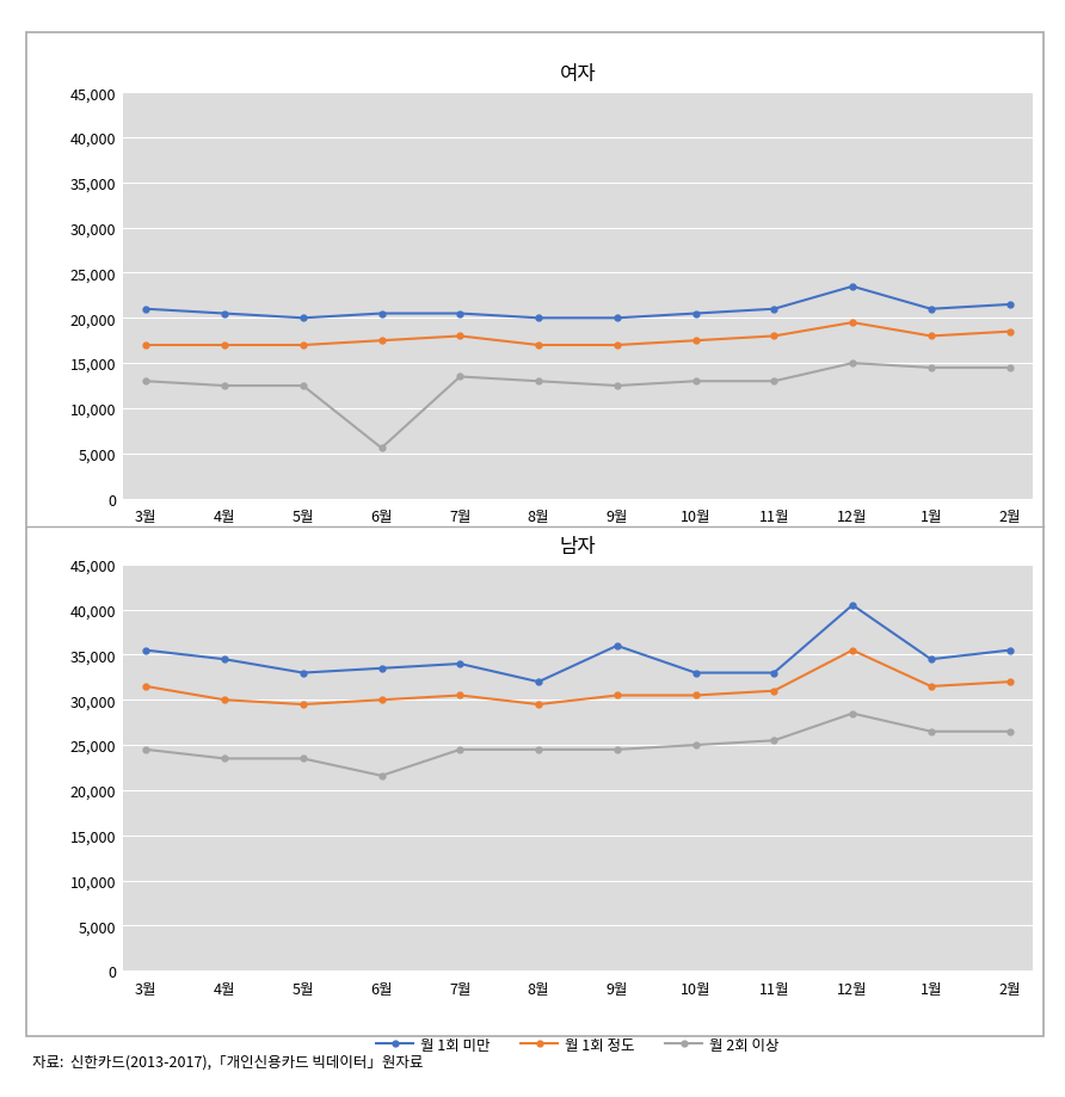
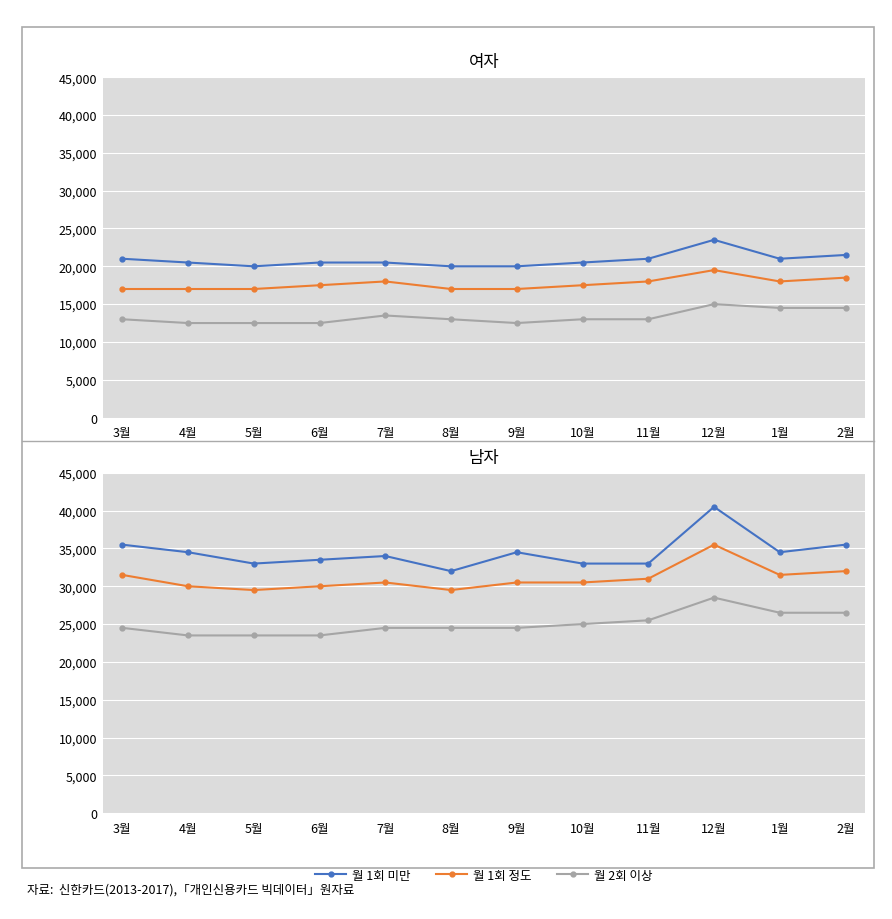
여자/월 2회 이상/6월: 5,600 -> 12,500
남자/월 2회 이상/6월: 21,600 -> 23,500
남자/월 1회 미만/9월: 36,000 -> 34,500
